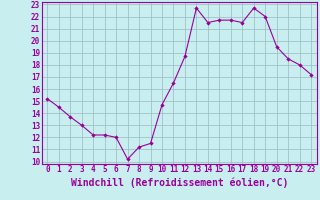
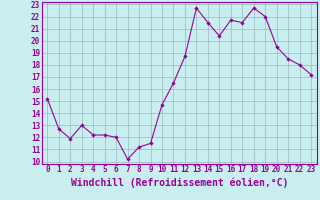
1: 14.5 -> 12.7
2: 13.7 -> 11.9
15: 21.7 -> 20.4
